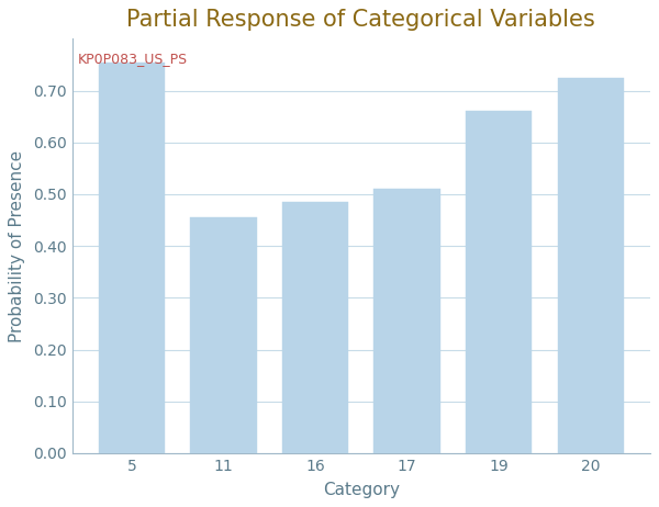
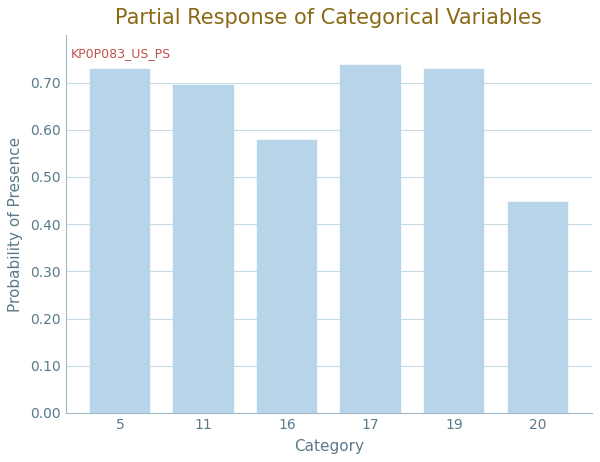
5: 0.755 -> 0.728
11: 0.455 -> 0.695
16: 0.485 -> 0.578
17: 0.510 -> 0.738
19: 0.660 -> 0.728
20: 0.725 -> 0.448
